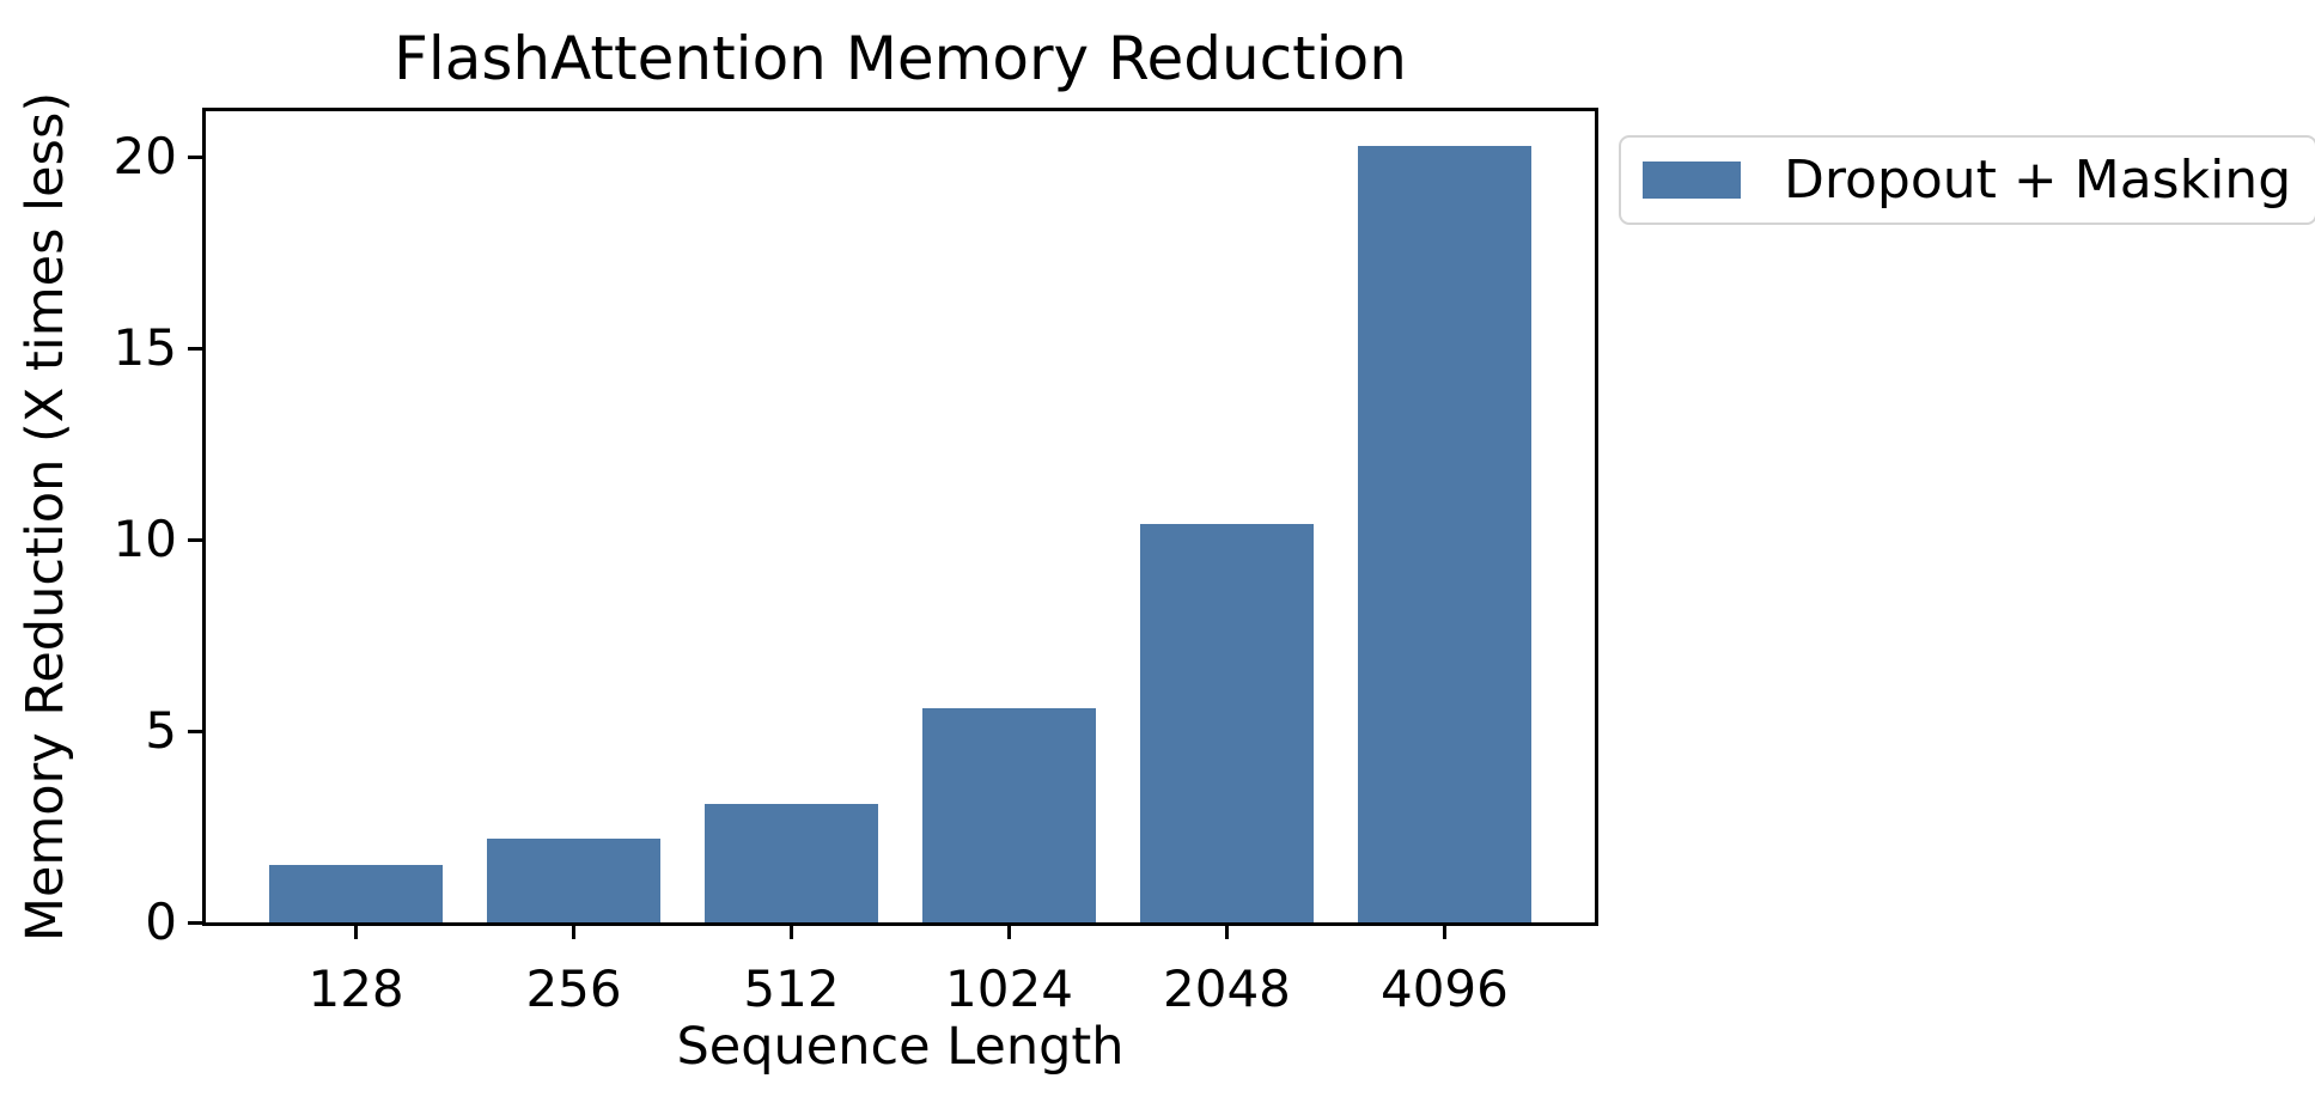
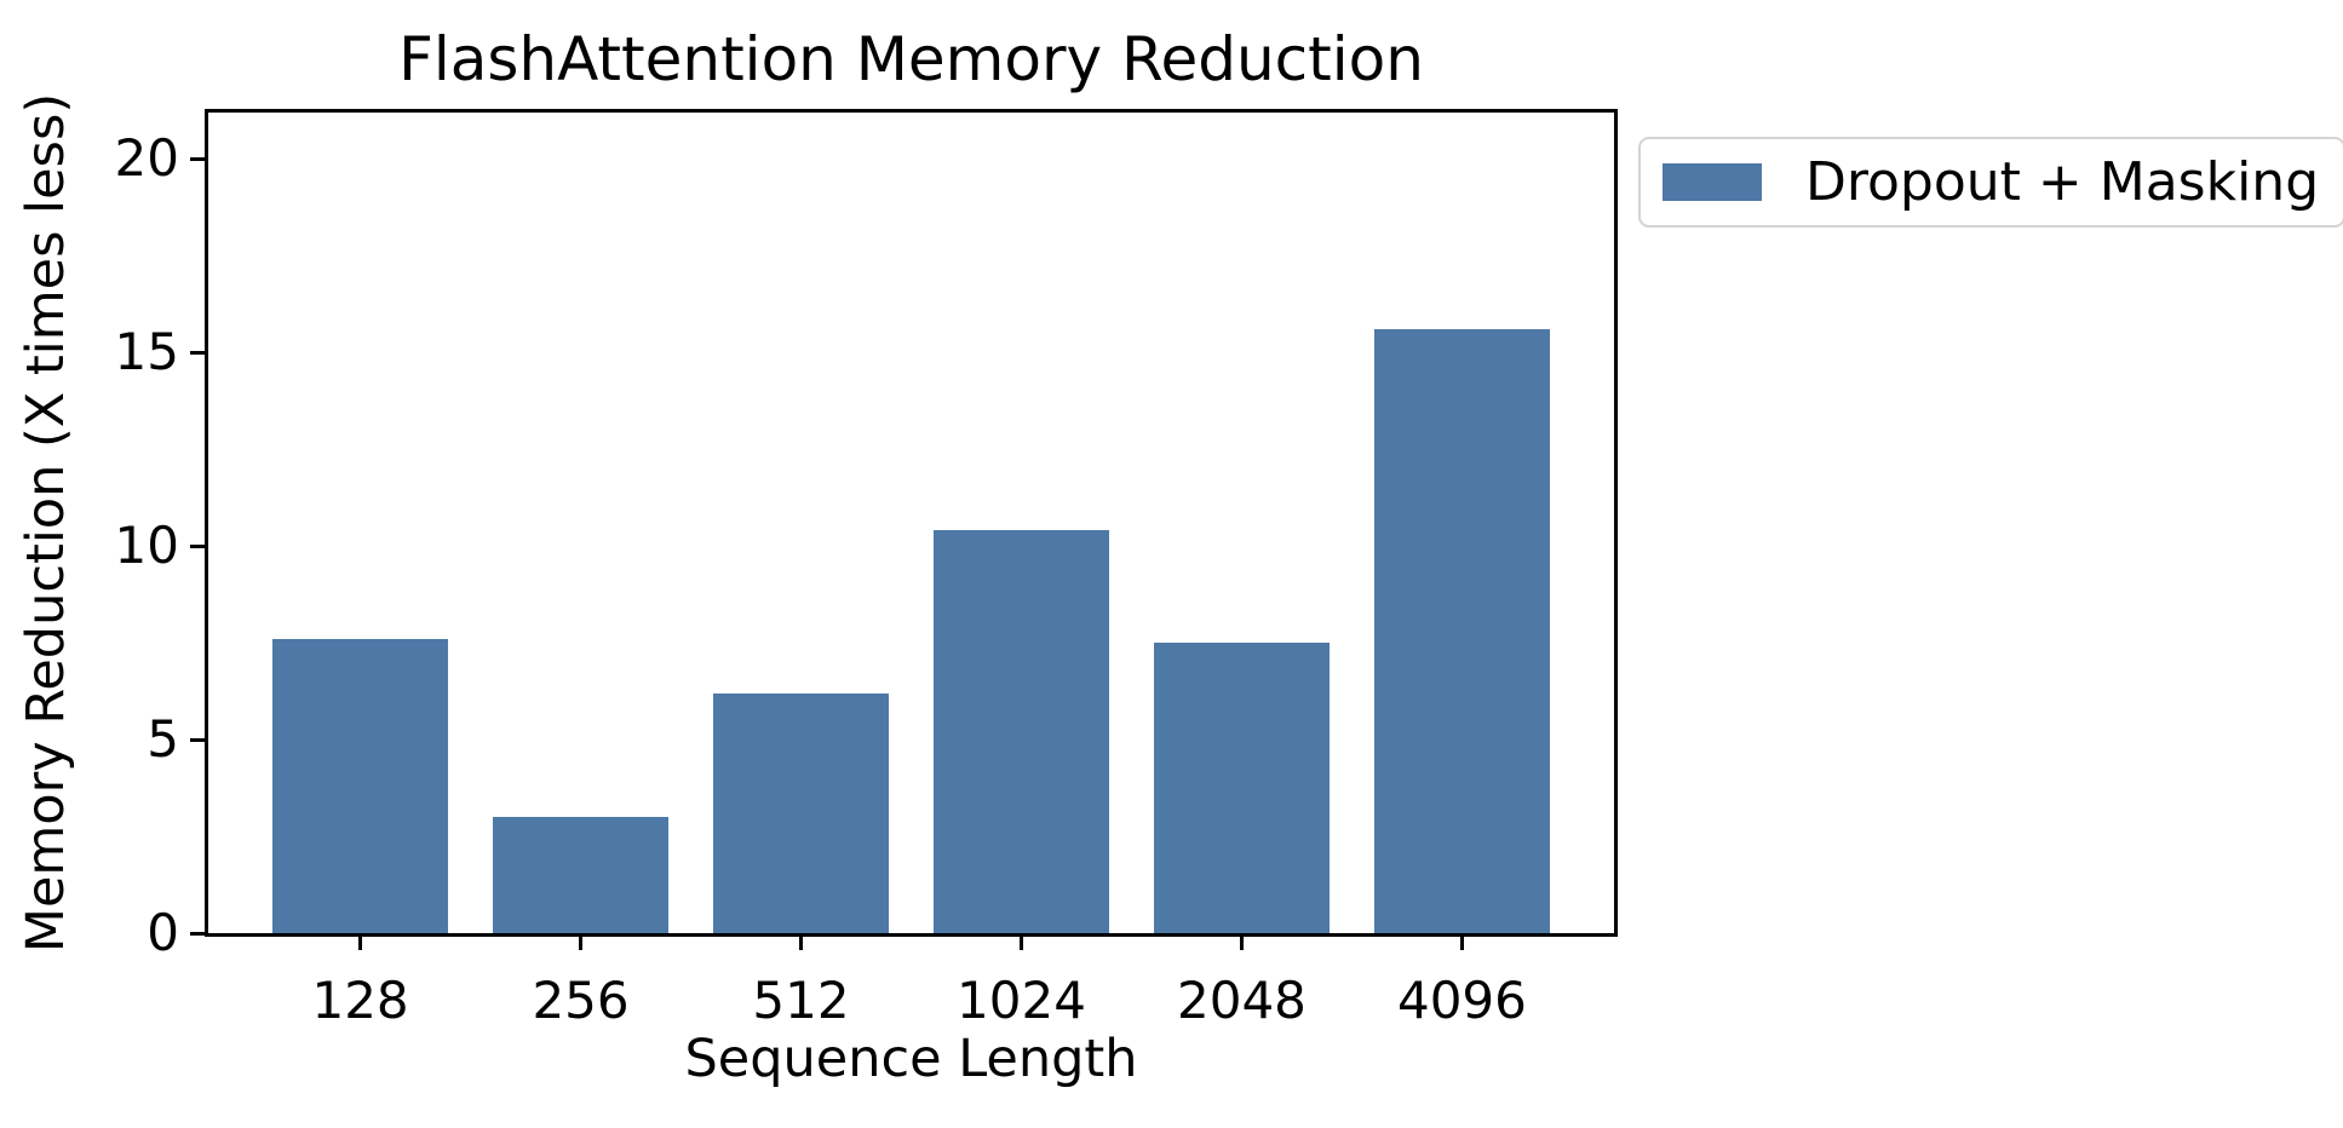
128: 1.5 -> 7.6
256: 2.2 -> 3.0
512: 3.1 -> 6.2
1024: 5.6 -> 10.4
2048: 10.4 -> 7.5
4096: 20.3 -> 15.6
